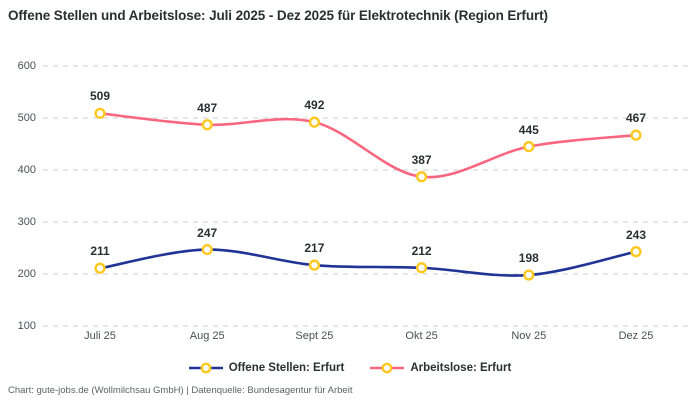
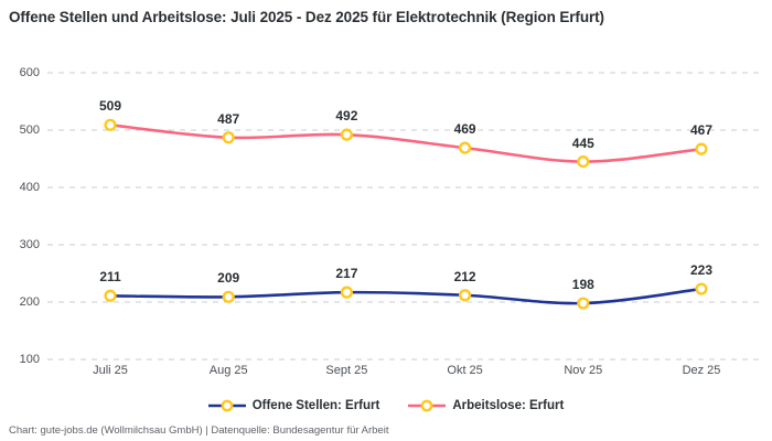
Offene Stellen: Erfurt/Aug 25: 247 -> 209
Arbeitslose: Erfurt/Okt 25: 387 -> 469
Offene Stellen: Erfurt/Dez 25: 243 -> 223
